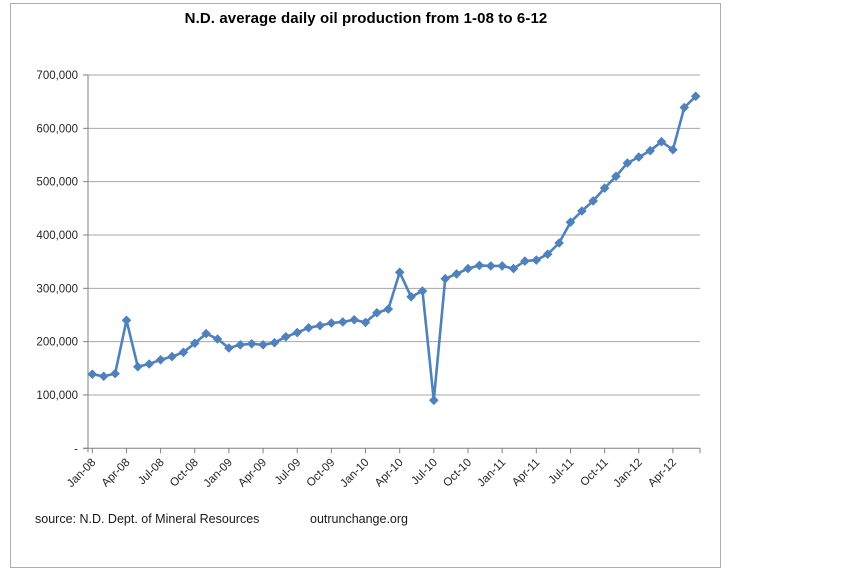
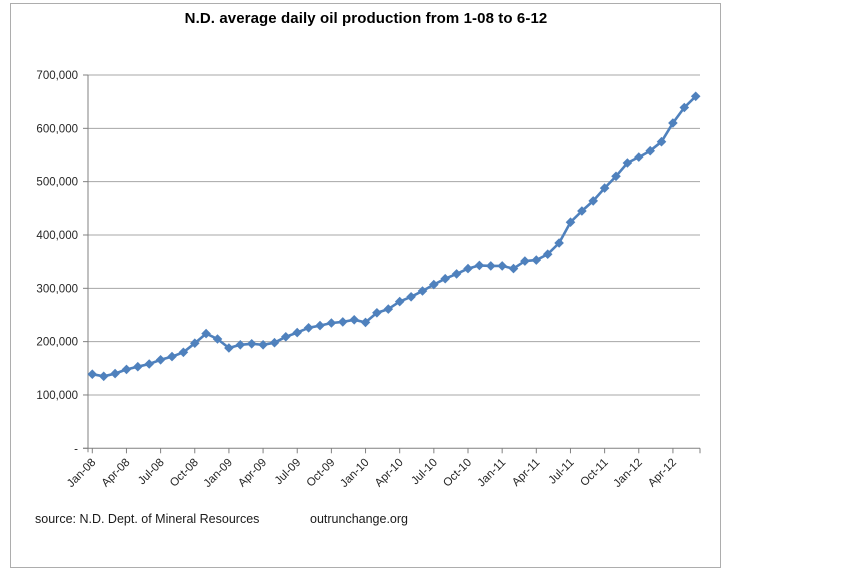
Apr-08: 240000 -> 150000
Apr-10: 330000 -> 280000
Jul-10: 90000 -> 310000
Apr-12: 560000 -> 610000
